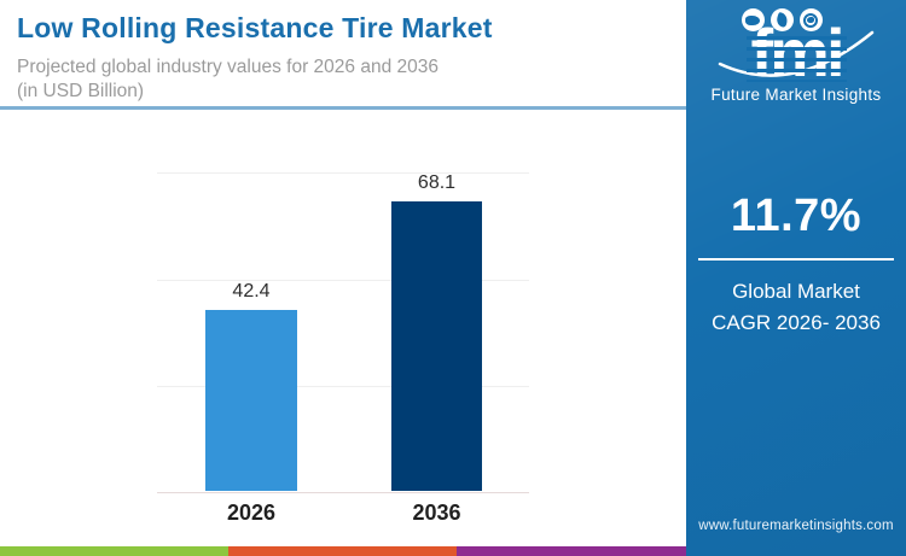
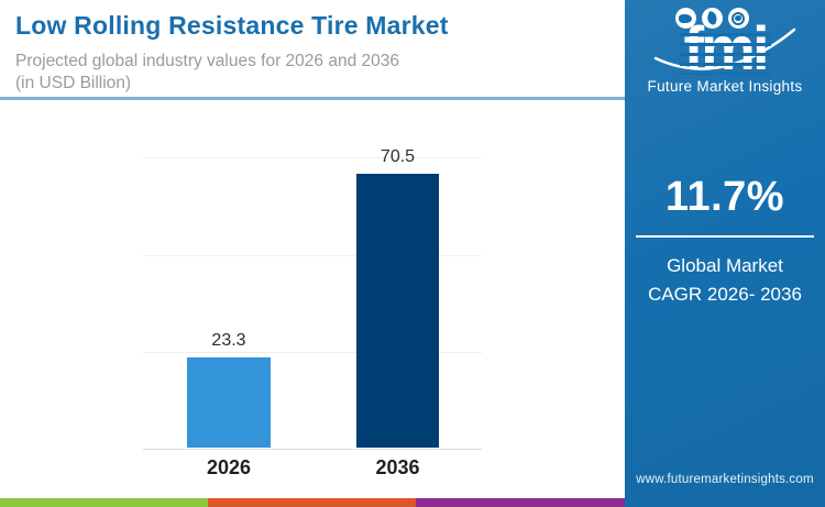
2026: 42.4 -> 23.3
2036: 68.1 -> 70.5
